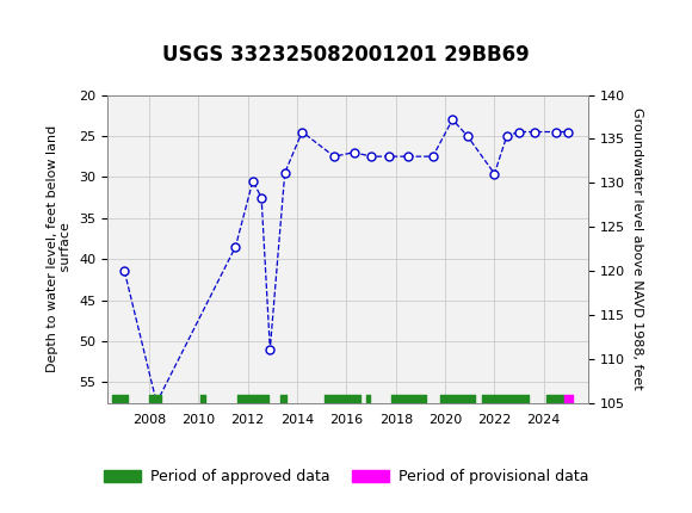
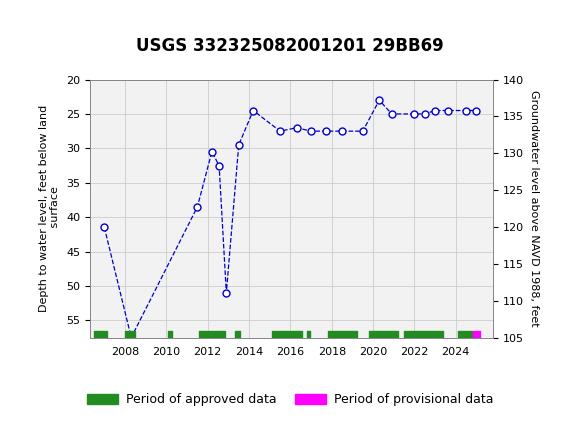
2022: 29.6 -> 25.0
